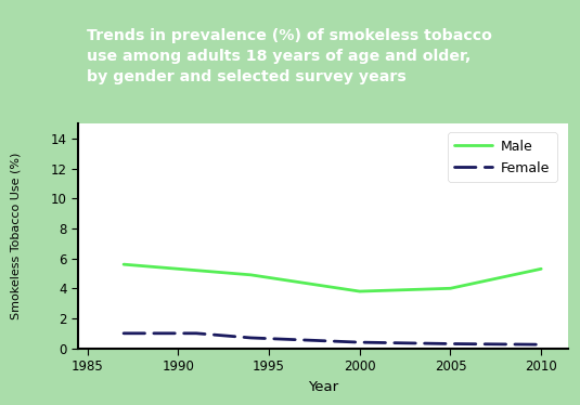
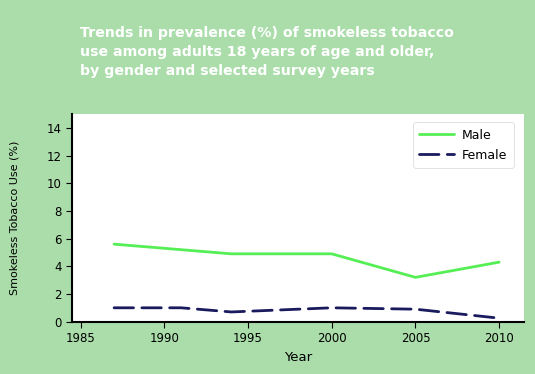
Male/2000: 3.8 -> 4.9
Female/2000: 0.4 -> 1.0
Male/2005: 4.0 -> 3.2
Female/2005: 0.3 -> 0.9
Male/2010: 5.3 -> 4.3
